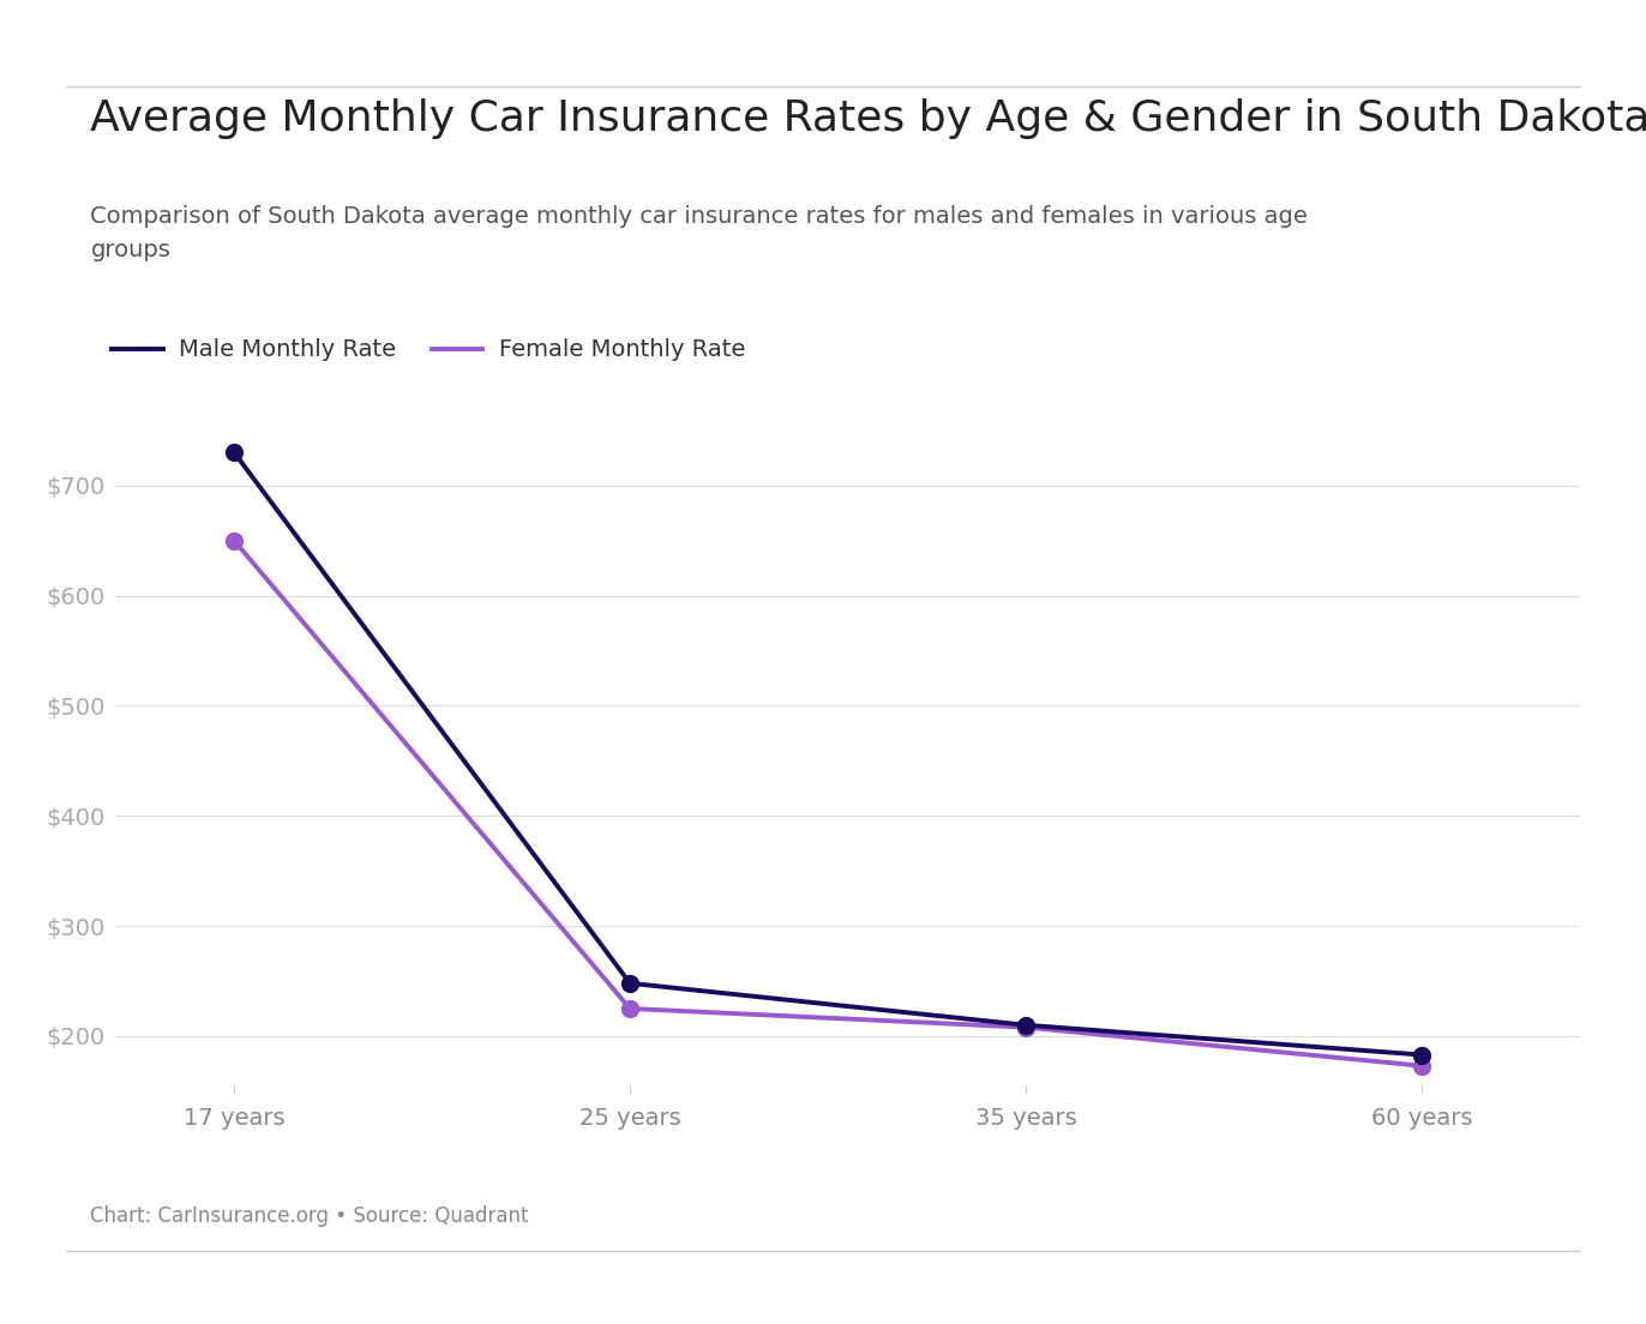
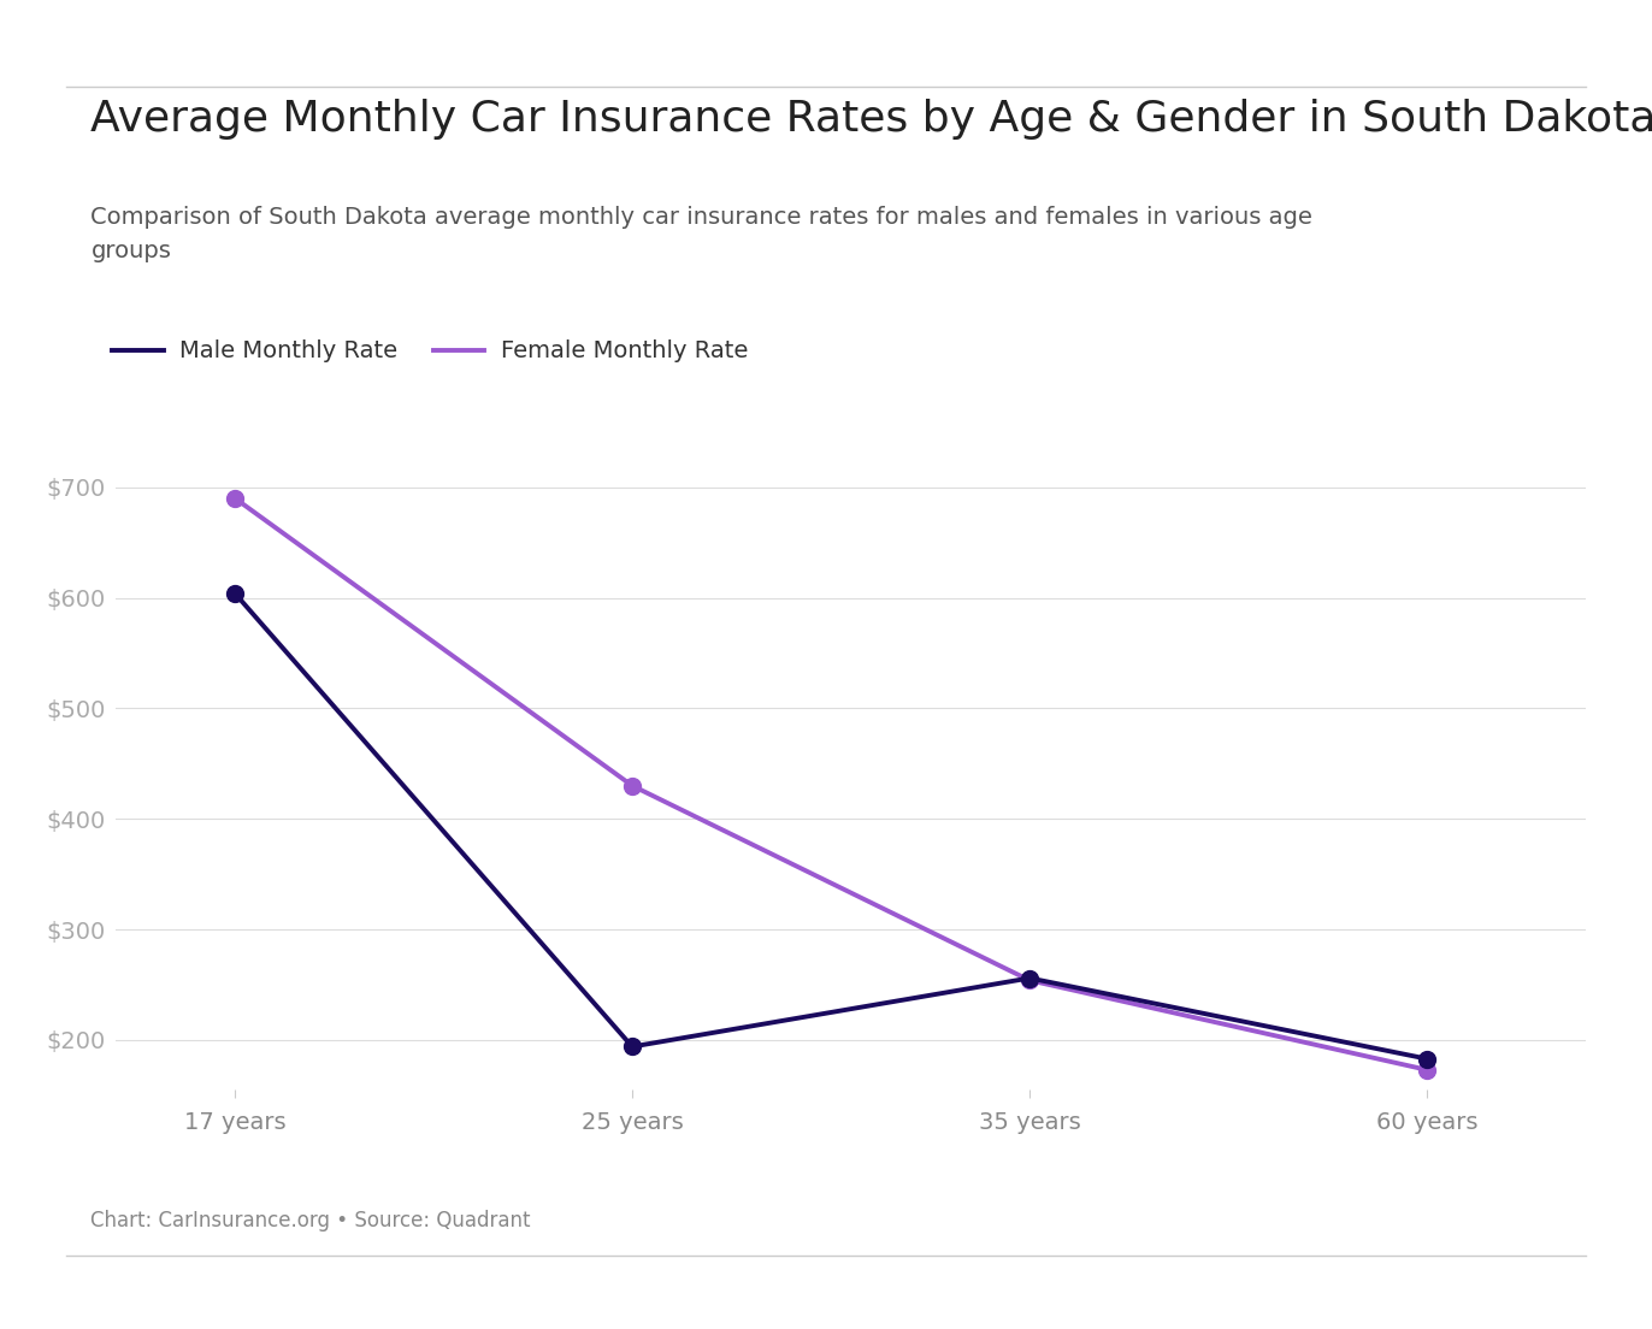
Male Monthly Rate/17 years: $730 -> $604
Female Monthly Rate/17 years: $650 -> $690
Male Monthly Rate/25 years: $248 -> $194
Female Monthly Rate/25 years: $225 -> $430
Male Monthly Rate/35 years: $210 -> $256
Female Monthly Rate/35 years: $208 -> $254
